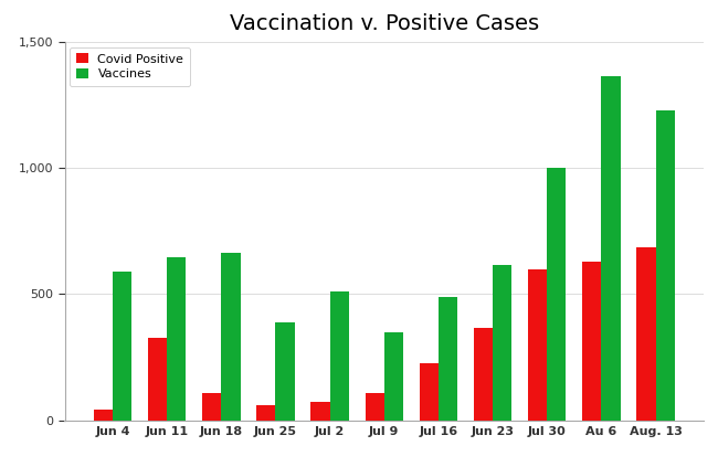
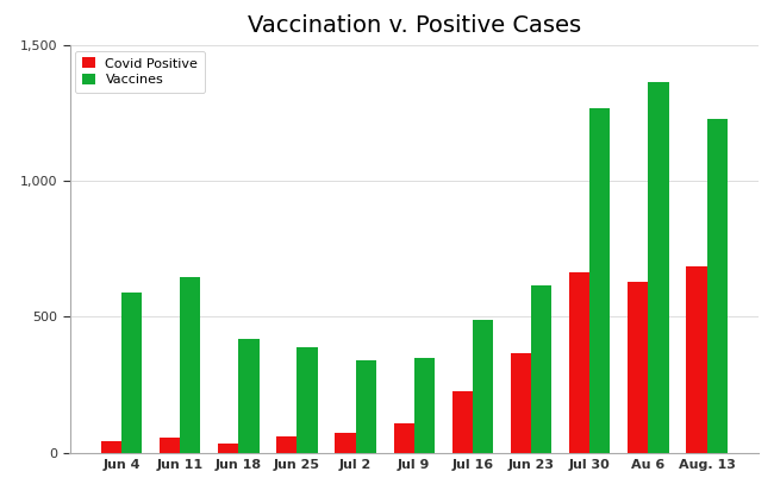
Covid Positive/Jun 11: 325 -> 55
Covid Positive/Jun 18: 110 -> 35
Vaccines/Jun 18: 665 -> 420
Vaccines/Jul 2: 510 -> 340
Covid Positive/Jul 30: 600 -> 662
Vaccines/Jul 30: 1,000 -> 1,270
